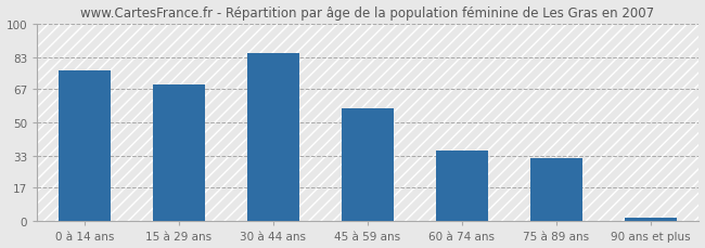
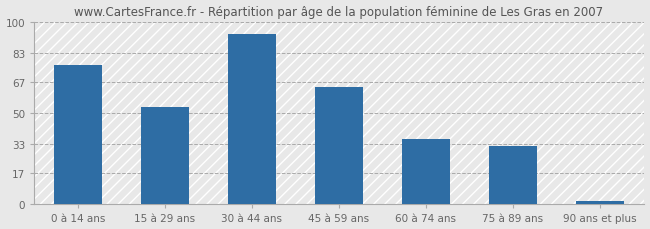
15 à 29 ans: 69 -> 53
30 à 44 ans: 85 -> 93
45 à 59 ans: 57 -> 64
